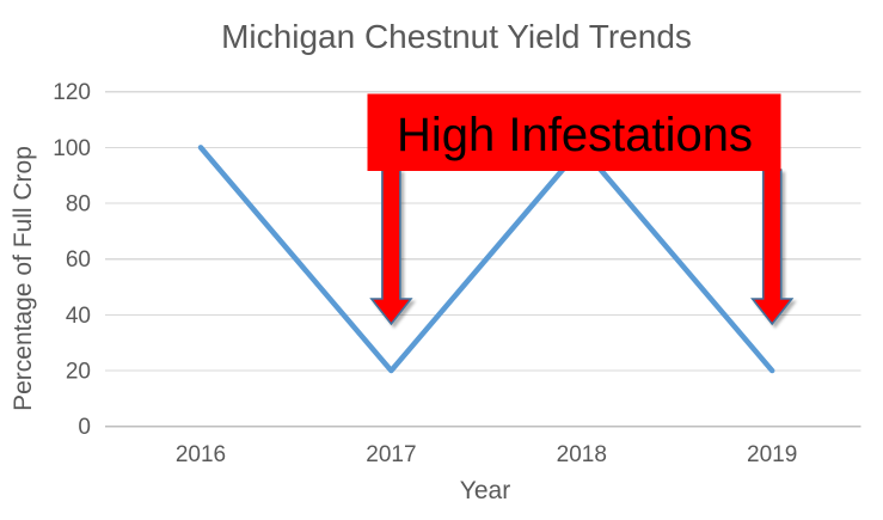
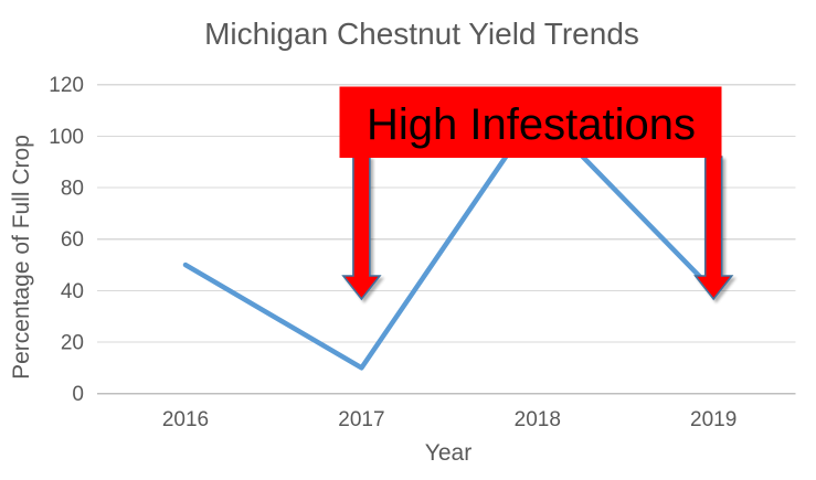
2016: 100 -> 50
2017: 20 -> 10
2018: 100 -> 110
2019: 20 -> 40
